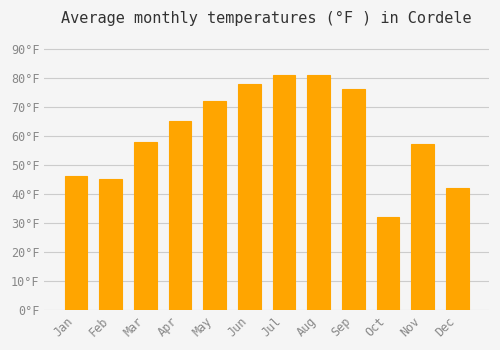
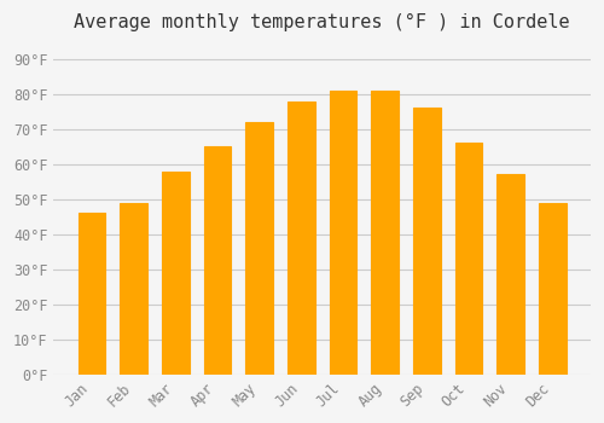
Feb: 45°F -> 49°F
Oct: 32°F -> 66°F
Dec: 42°F -> 49°F
